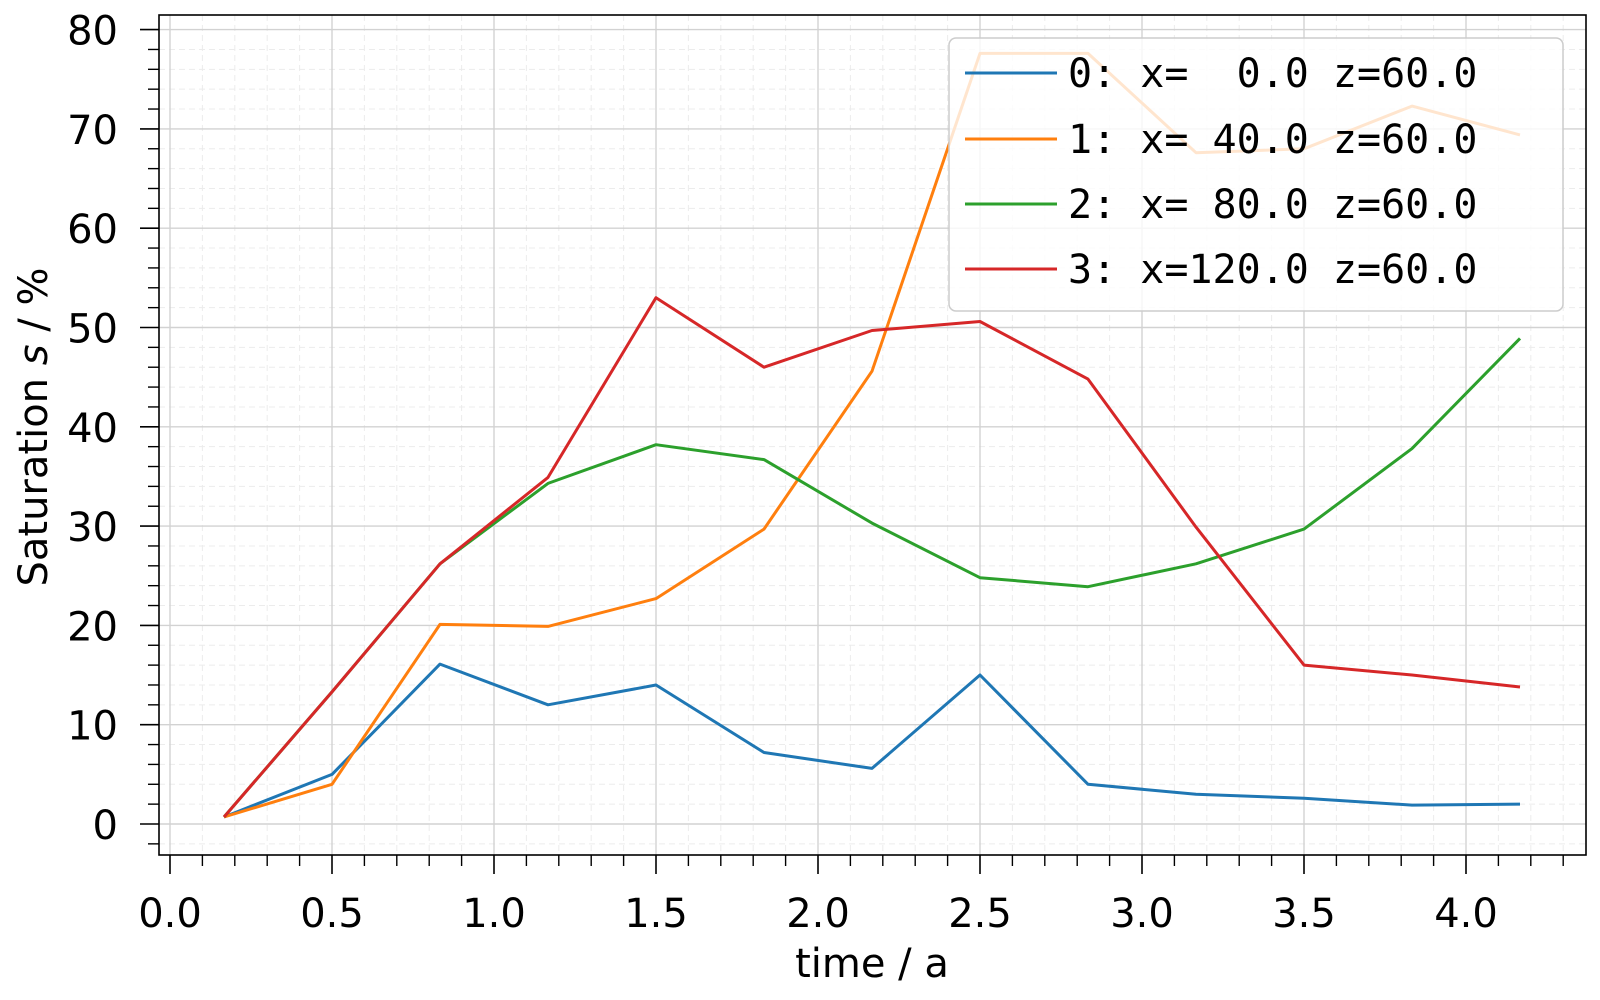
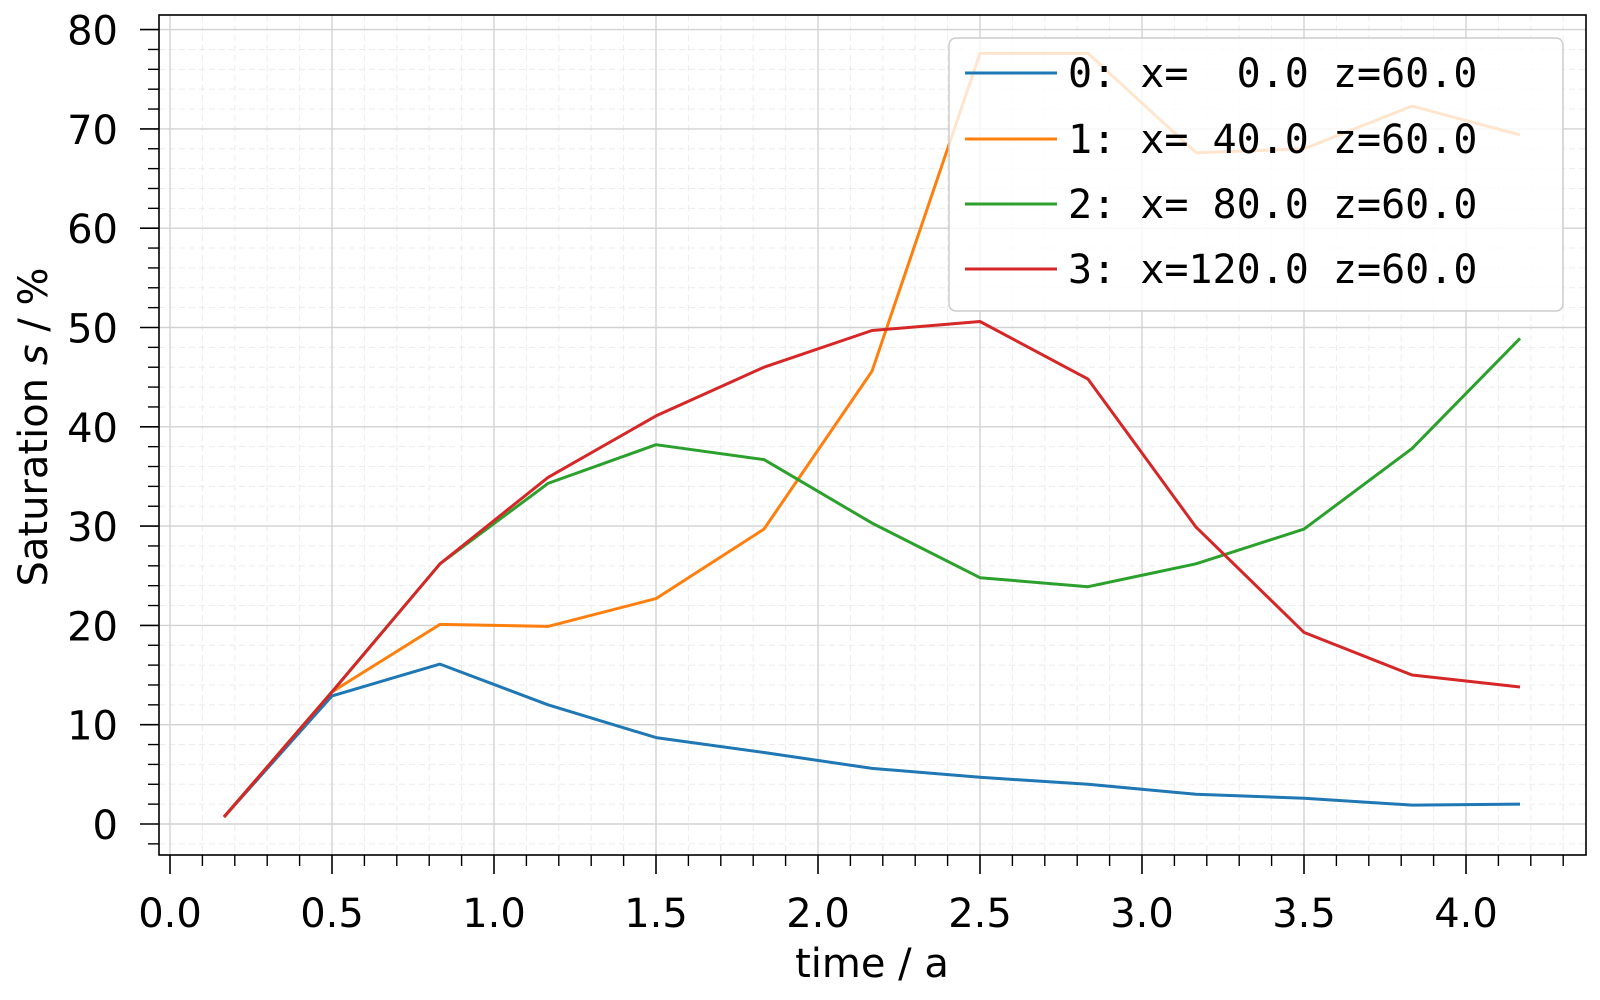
0: x= 0.0 z=60.0/0.5: 5 -> 13
1: x= 40.0 z=60.0/0.5: 4 -> 13
0: x= 0.0 z=60.0/1.5: 14 -> 9
3: x=120.0 z=60.0/1.5: 53 -> 41
0: x= 0.0 z=60.0/2.5: 15 -> 5
3: x=120.0 z=60.0/3.5: 16 -> 19
